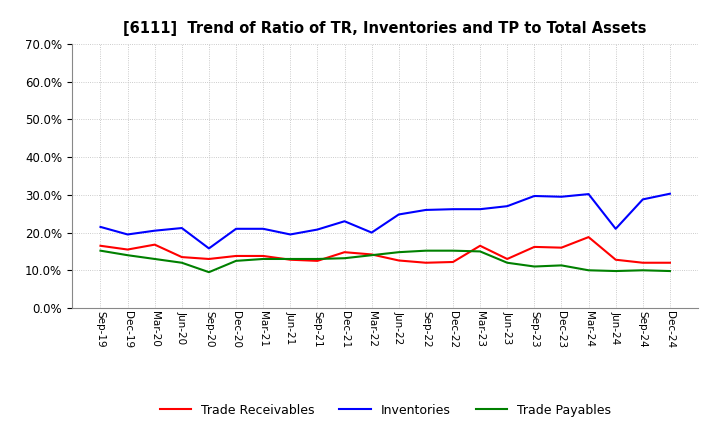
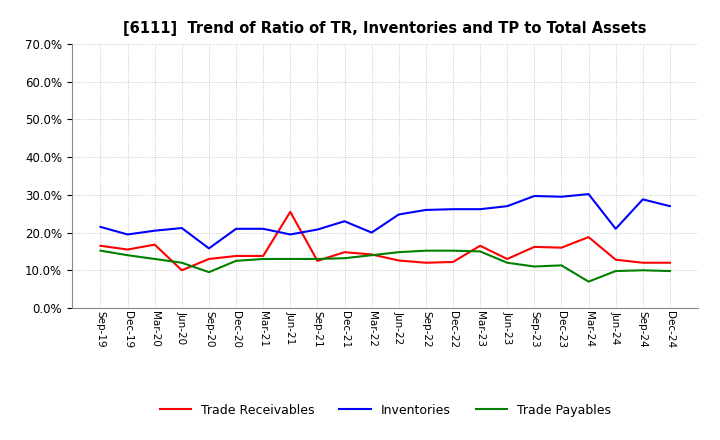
Trade Receivables/Jun-20: 13.5% -> 10.0%
Trade Receivables/Jun-21: 12.8% -> 25.5%
Trade Payables/Mar-24: 10.0% -> 7.0%
Inventories/Dec-24: 30.3% -> 27.0%
